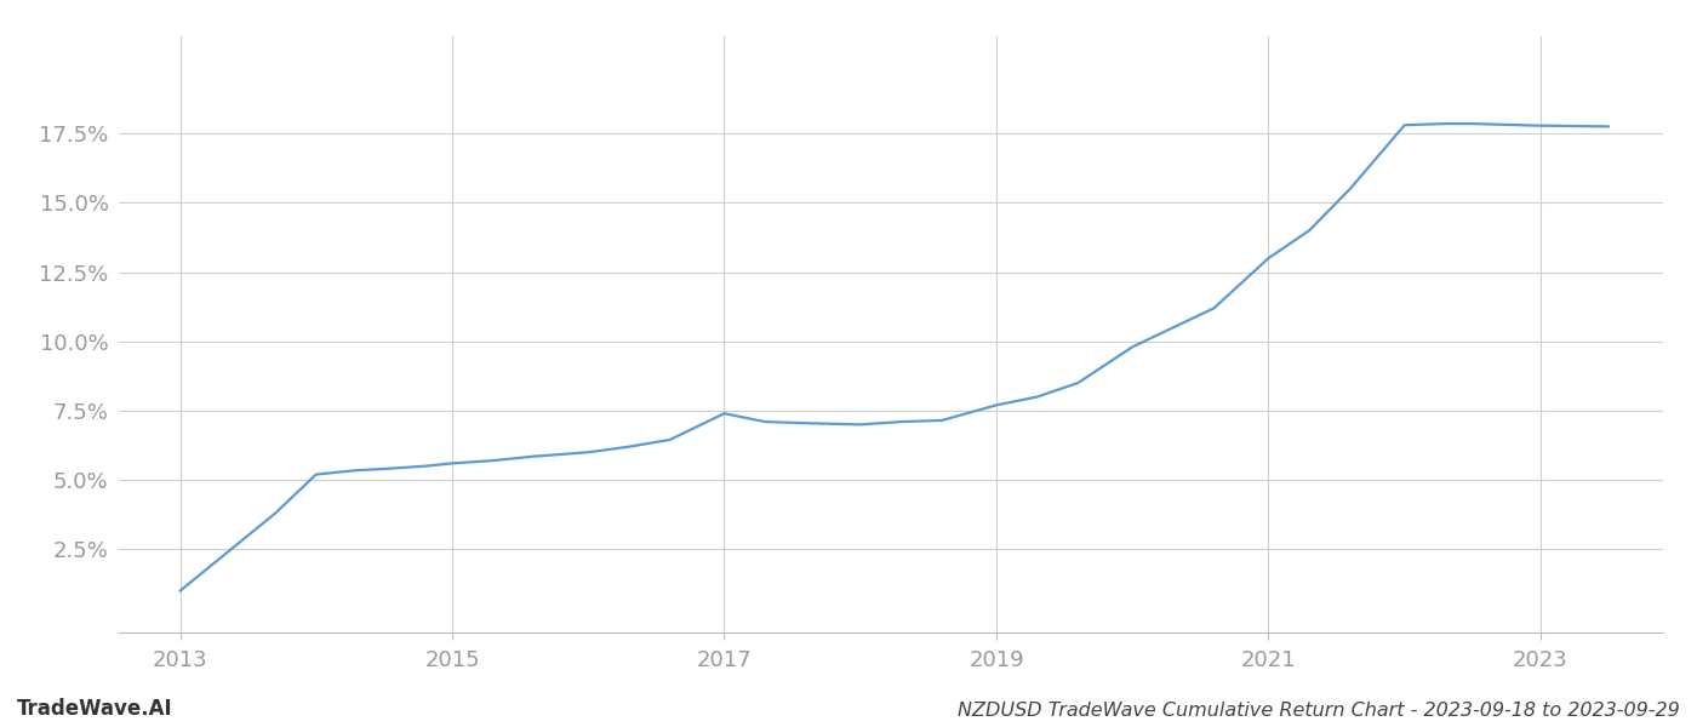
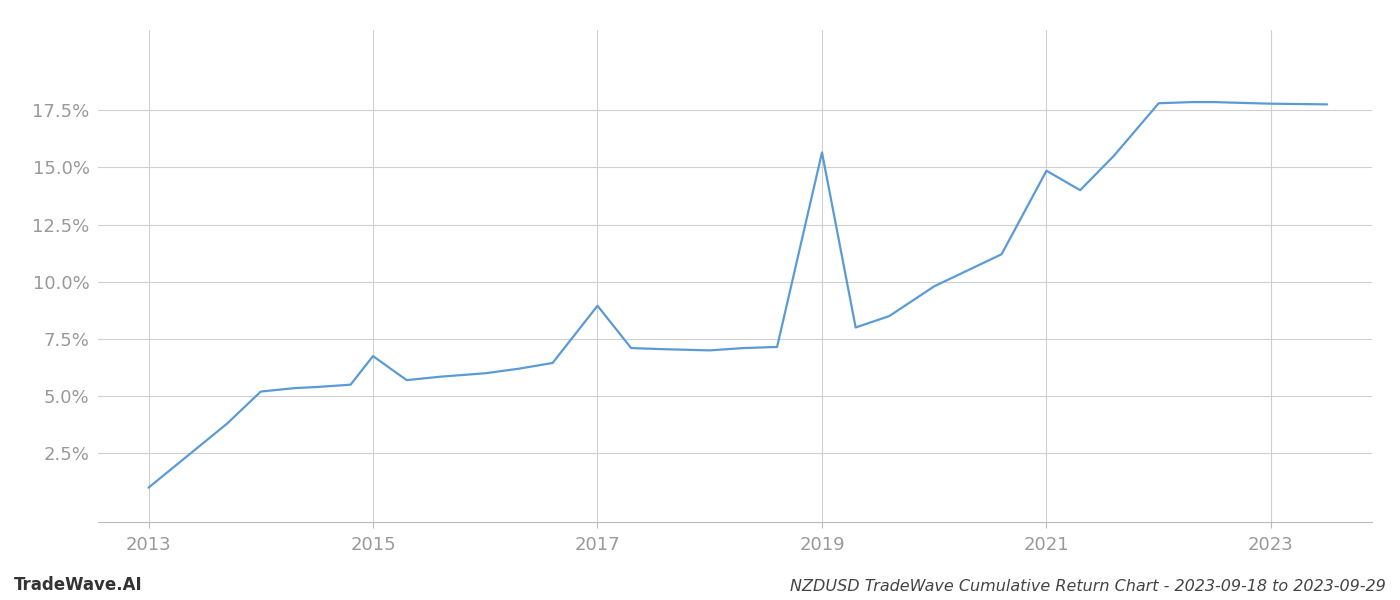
2015: 5.60% -> 6.75%
2017: 7.40% -> 8.95%
2019: 7.70% -> 15.65%
2021: 13.00% -> 14.85%
